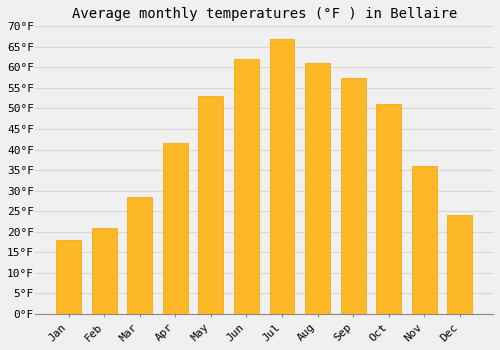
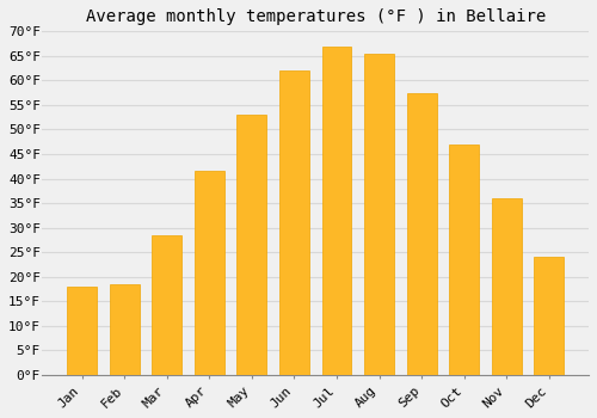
Feb: 21.0°F -> 18.5°F
Aug: 61.0°F -> 65.5°F
Oct: 51.0°F -> 47.0°F
